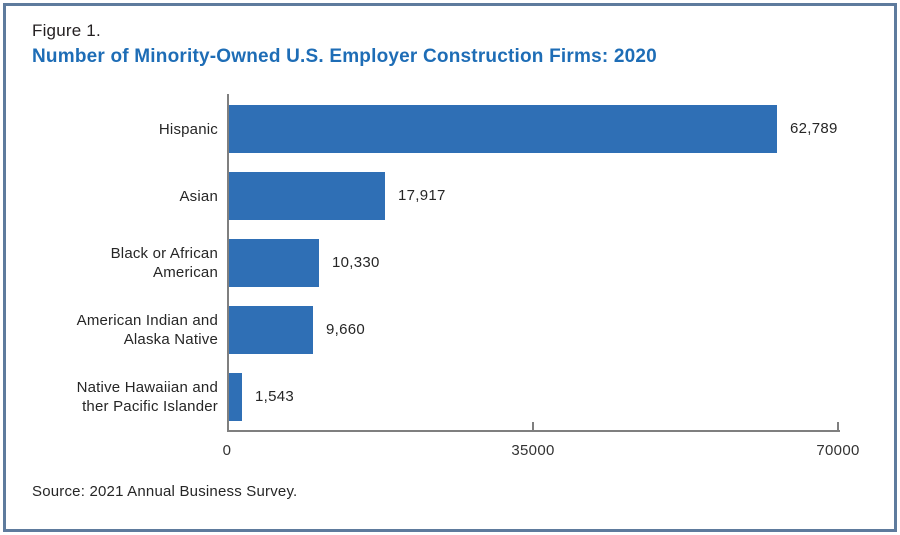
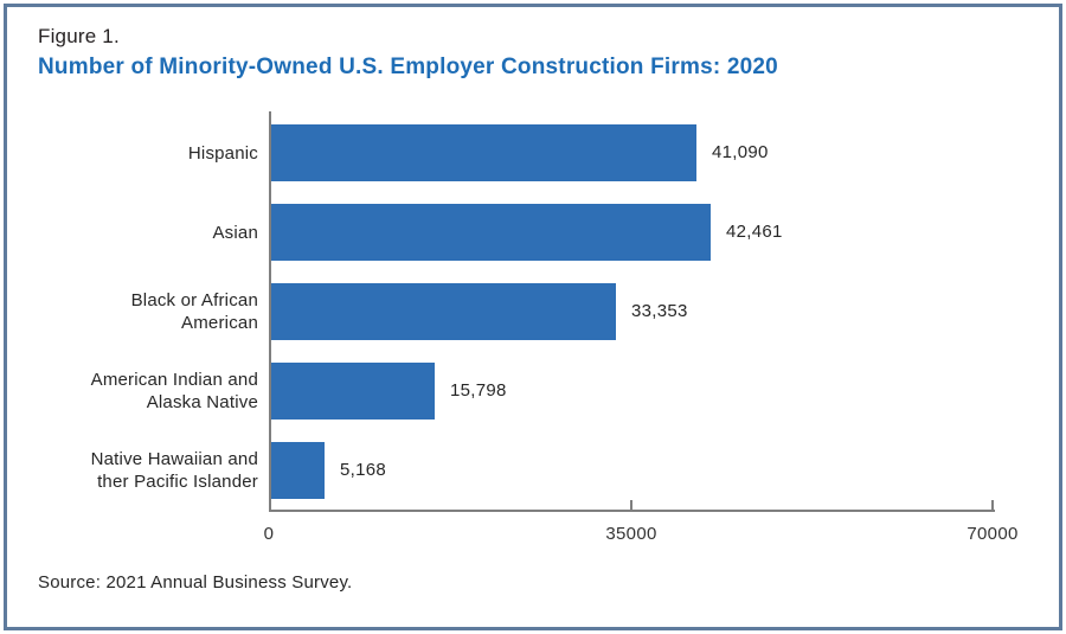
Hispanic: 62,789 -> 41,090
Asian: 17,917 -> 42,461
Black or African American: 10,330 -> 33,353
American Indian and Alaska Native: 9,660 -> 15,798
Native Hawaiian and ther Pacific Islander: 1,543 -> 5,168
